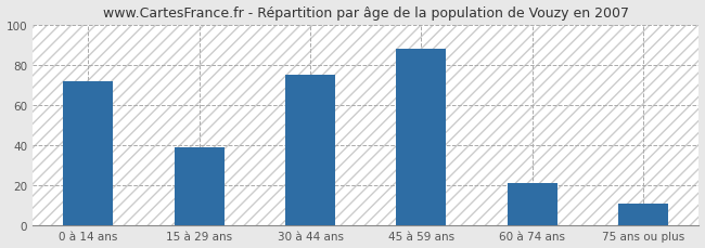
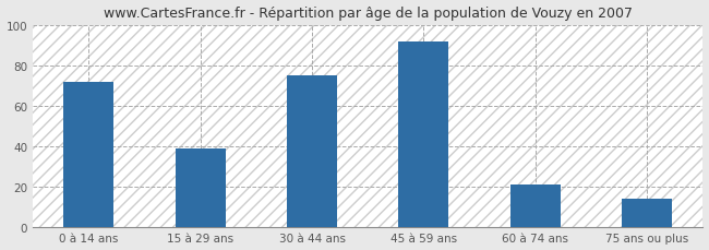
45 à 59 ans: 88 -> 92
75 ans ou plus: 11 -> 14
